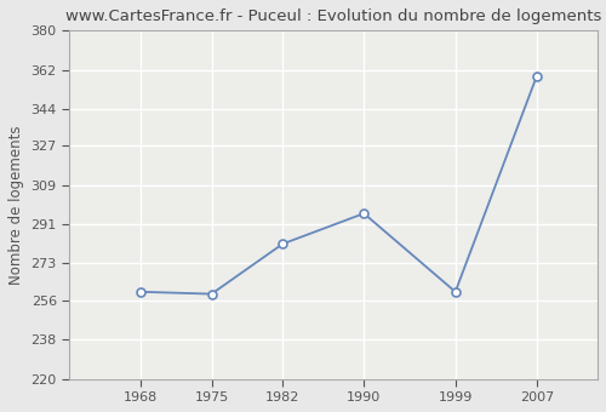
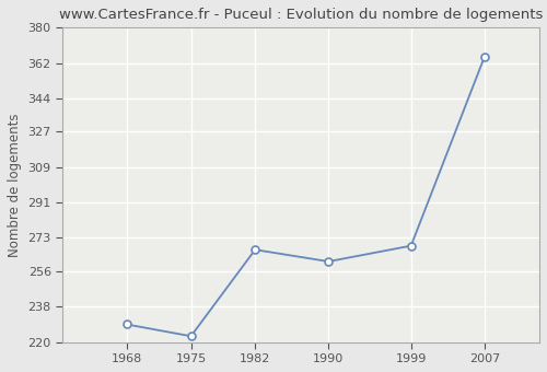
1968: 260 -> 229
1975: 259 -> 223
1982: 282 -> 267
1990: 296 -> 261
1999: 260 -> 269
2007: 359 -> 365
